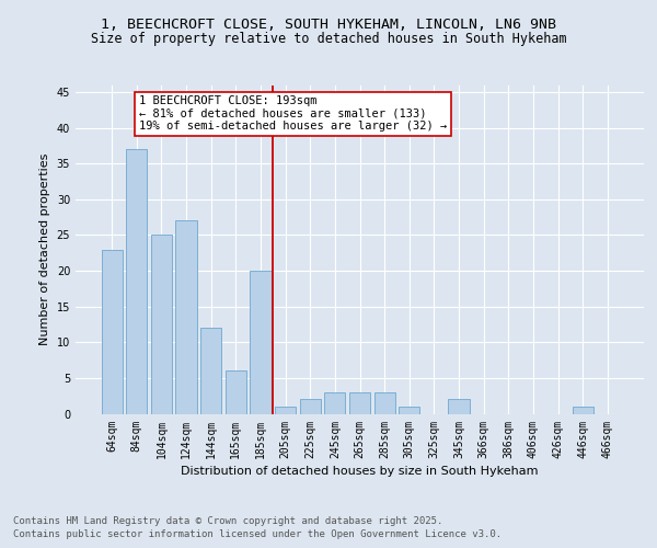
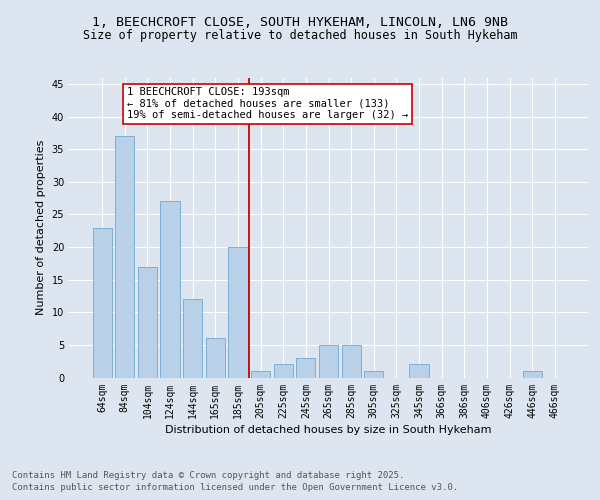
104sqm: 25 -> 17
265sqm: 3 -> 5
285sqm: 3 -> 5
